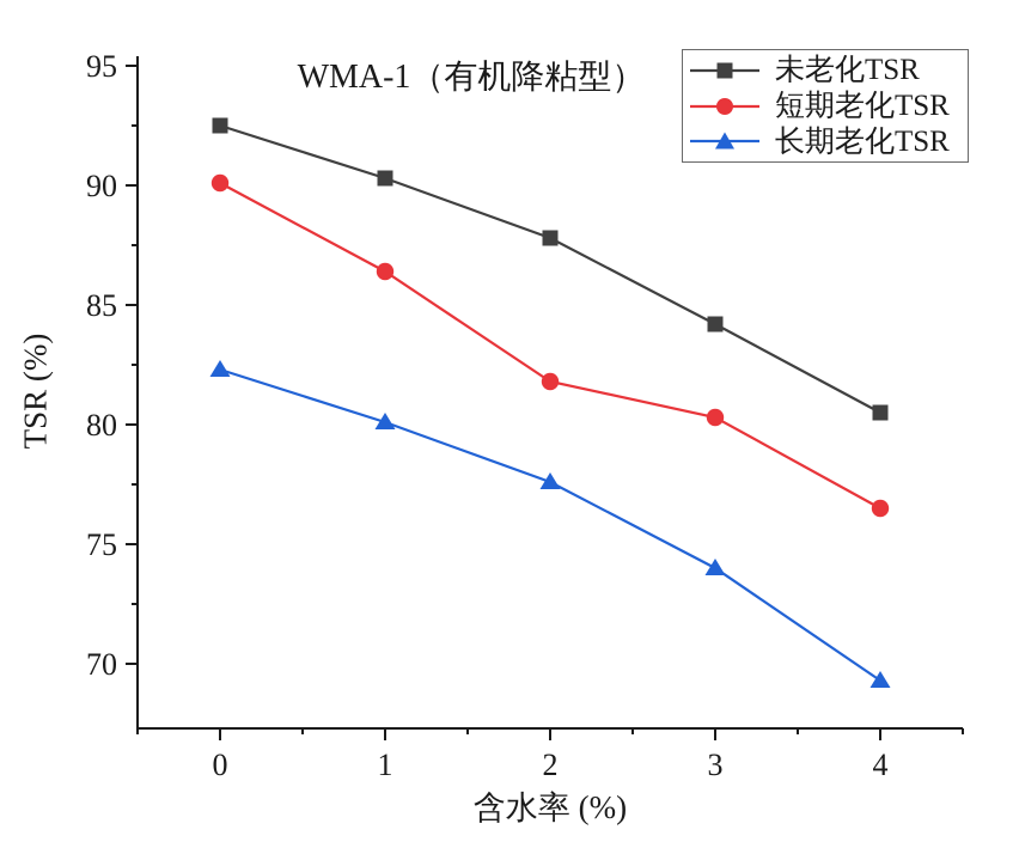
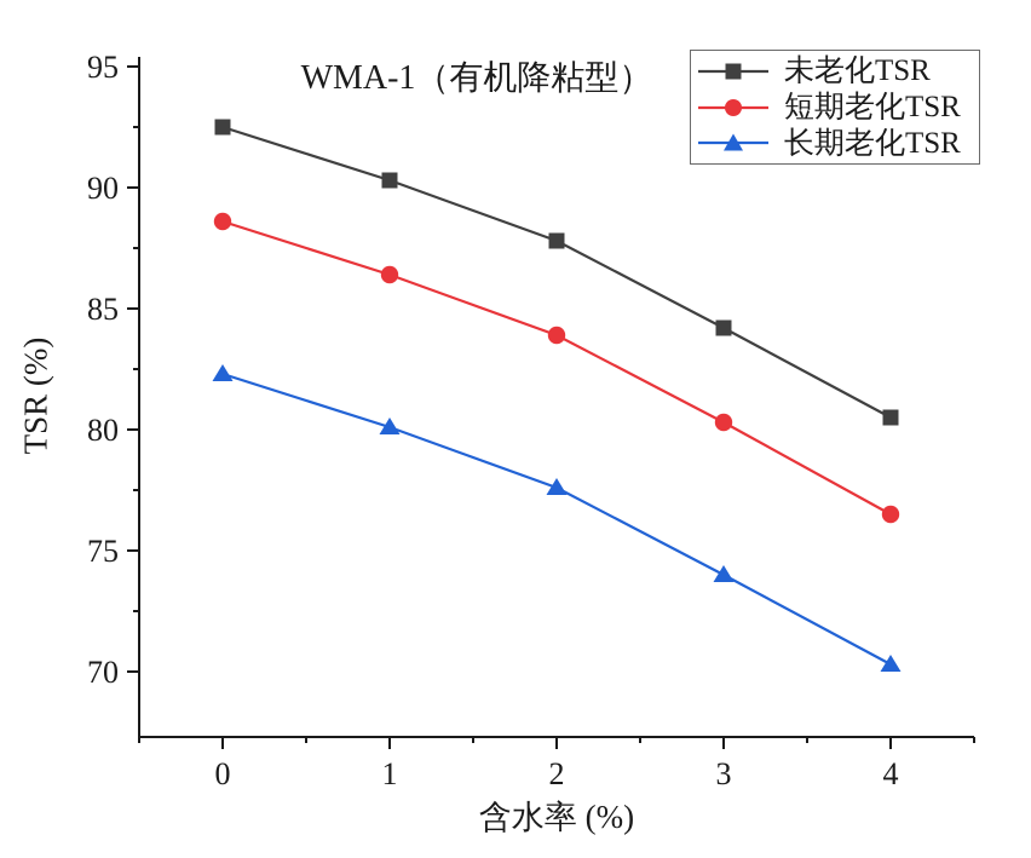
短期老化TSR/0: 90.1 -> 88.6
短期老化TSR/2: 81.8 -> 83.9
长期老化TSR/4: 69.3 -> 70.3
